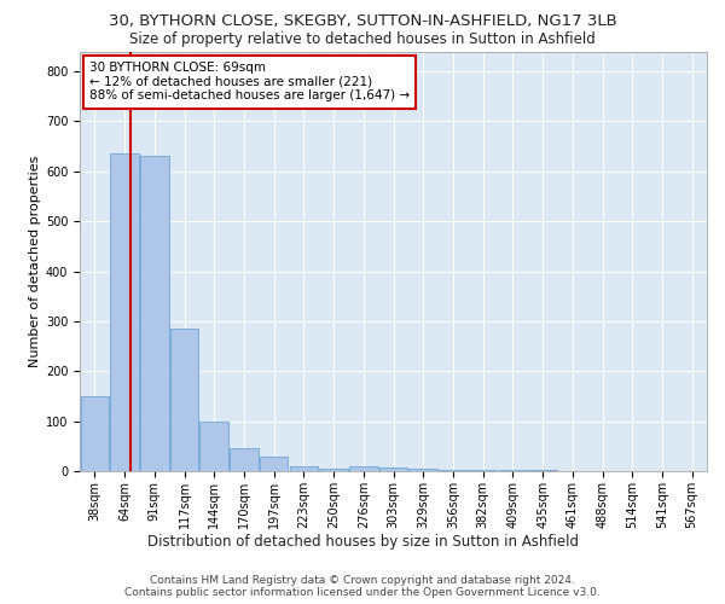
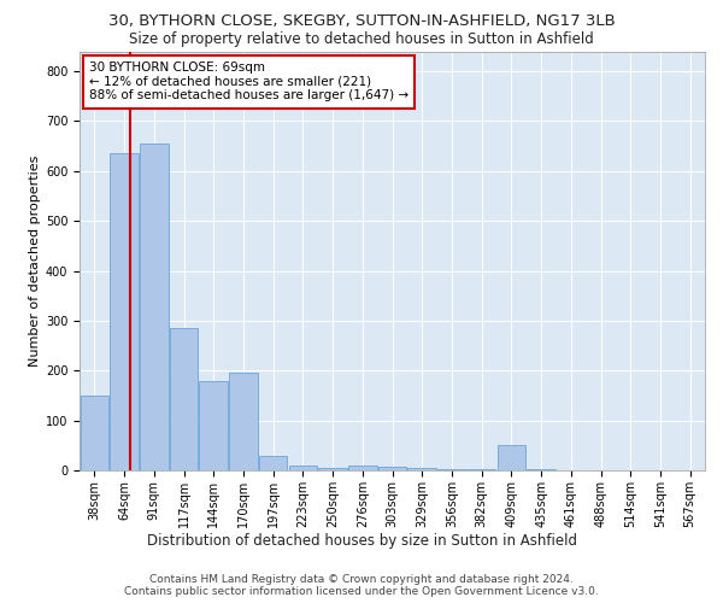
91sqm: 630 -> 655
144sqm: 100 -> 180
170sqm: 47 -> 195
409sqm: 2 -> 50
